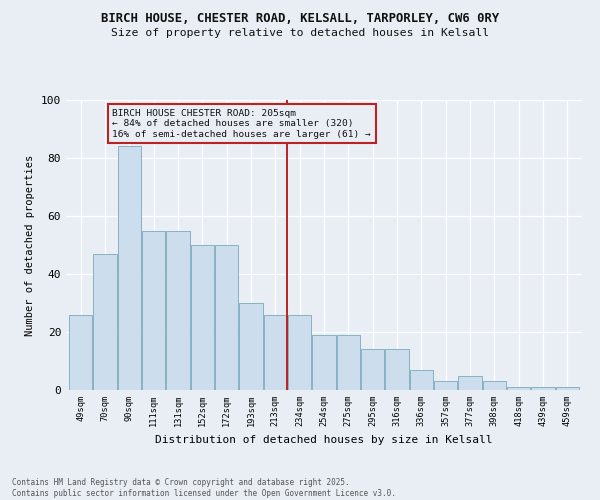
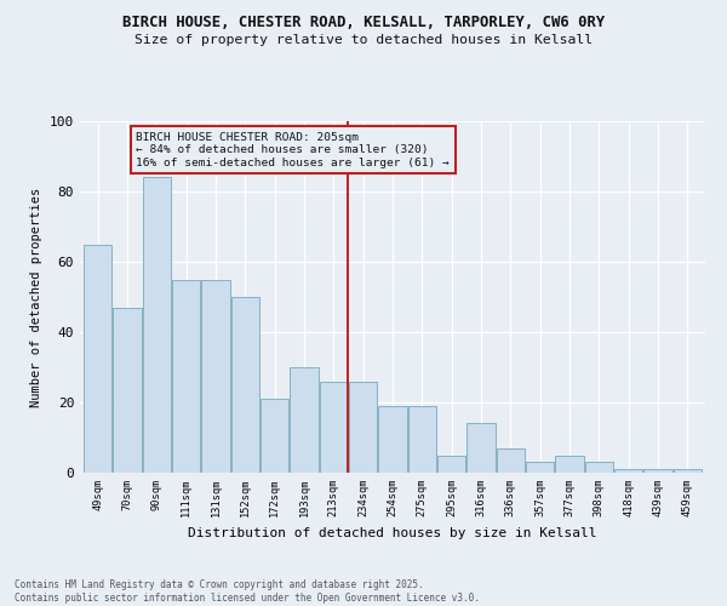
49sqm: 26 -> 65
172sqm: 50 -> 21
295sqm: 14 -> 5
